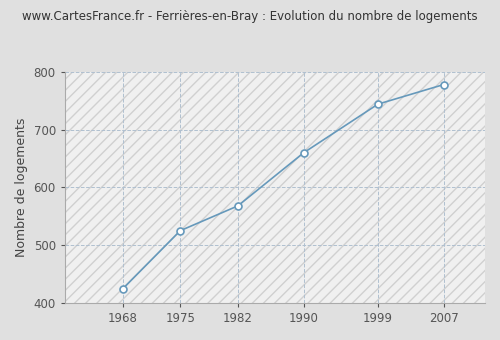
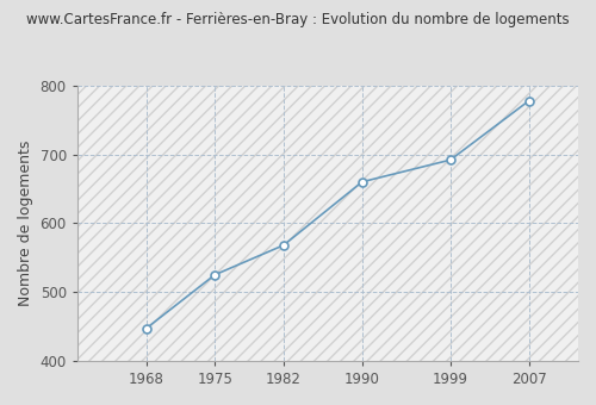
1968: 424 -> 447
1999: 744 -> 692
